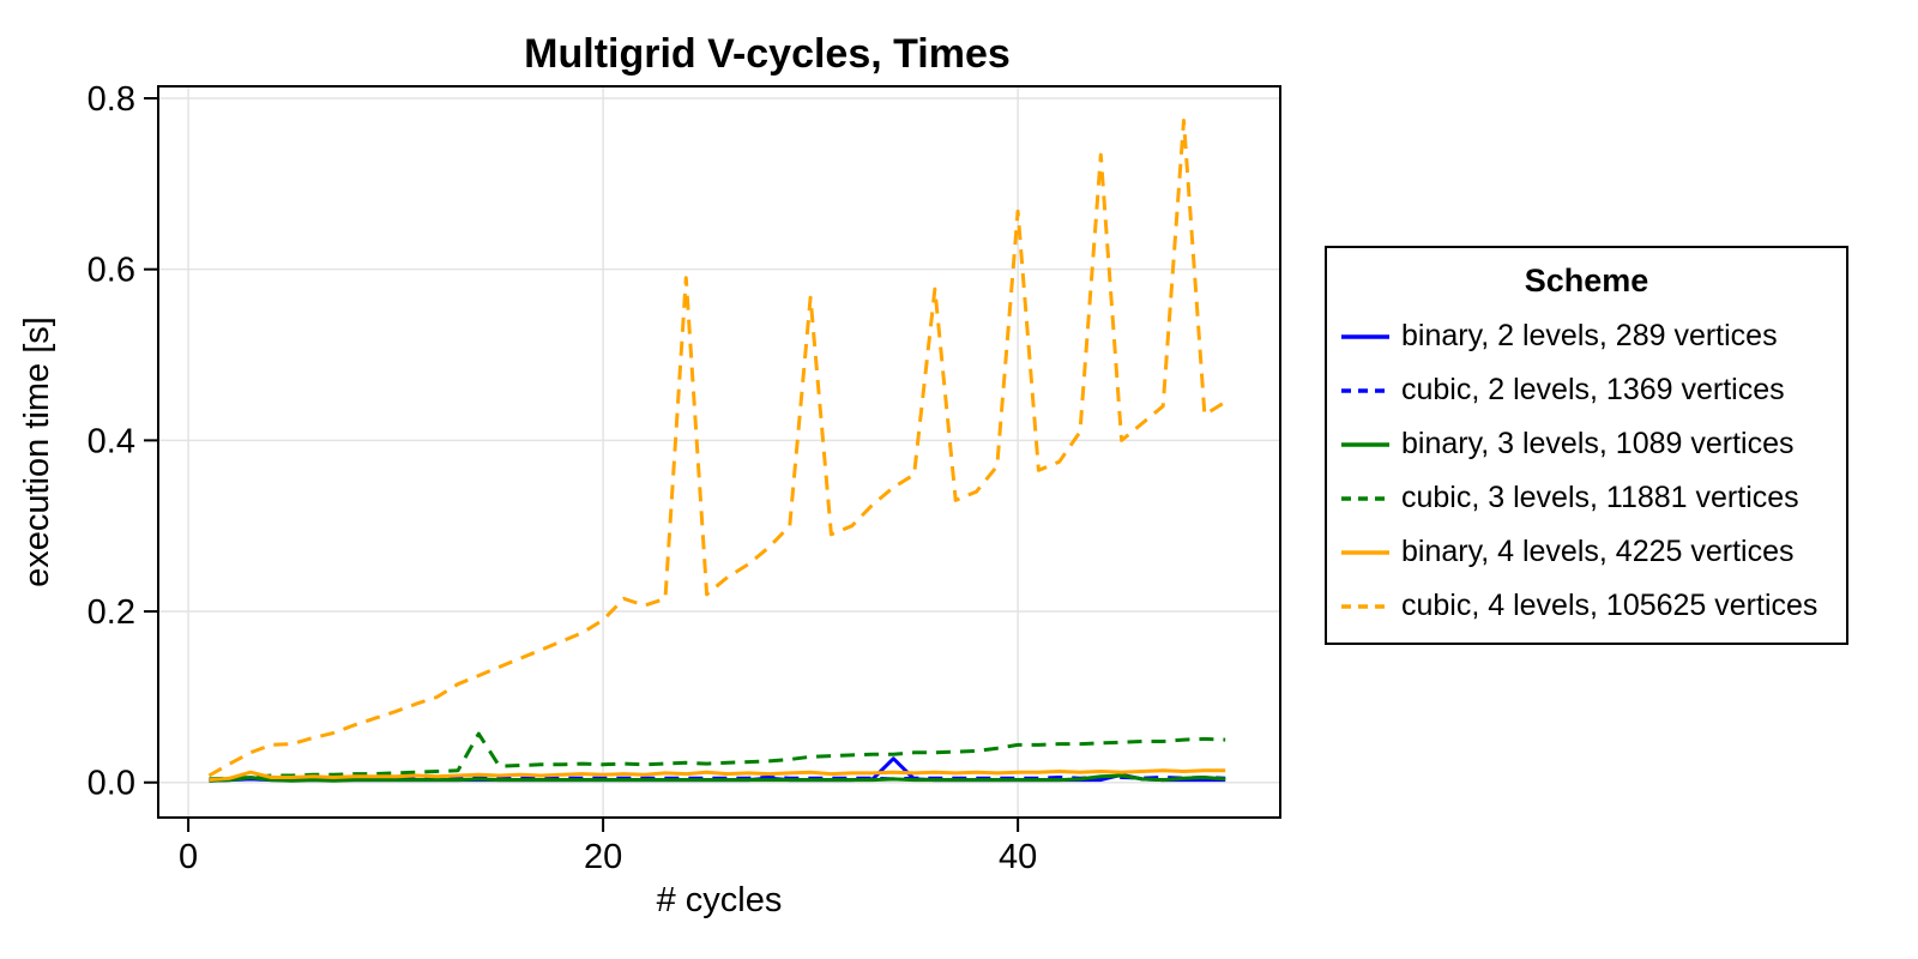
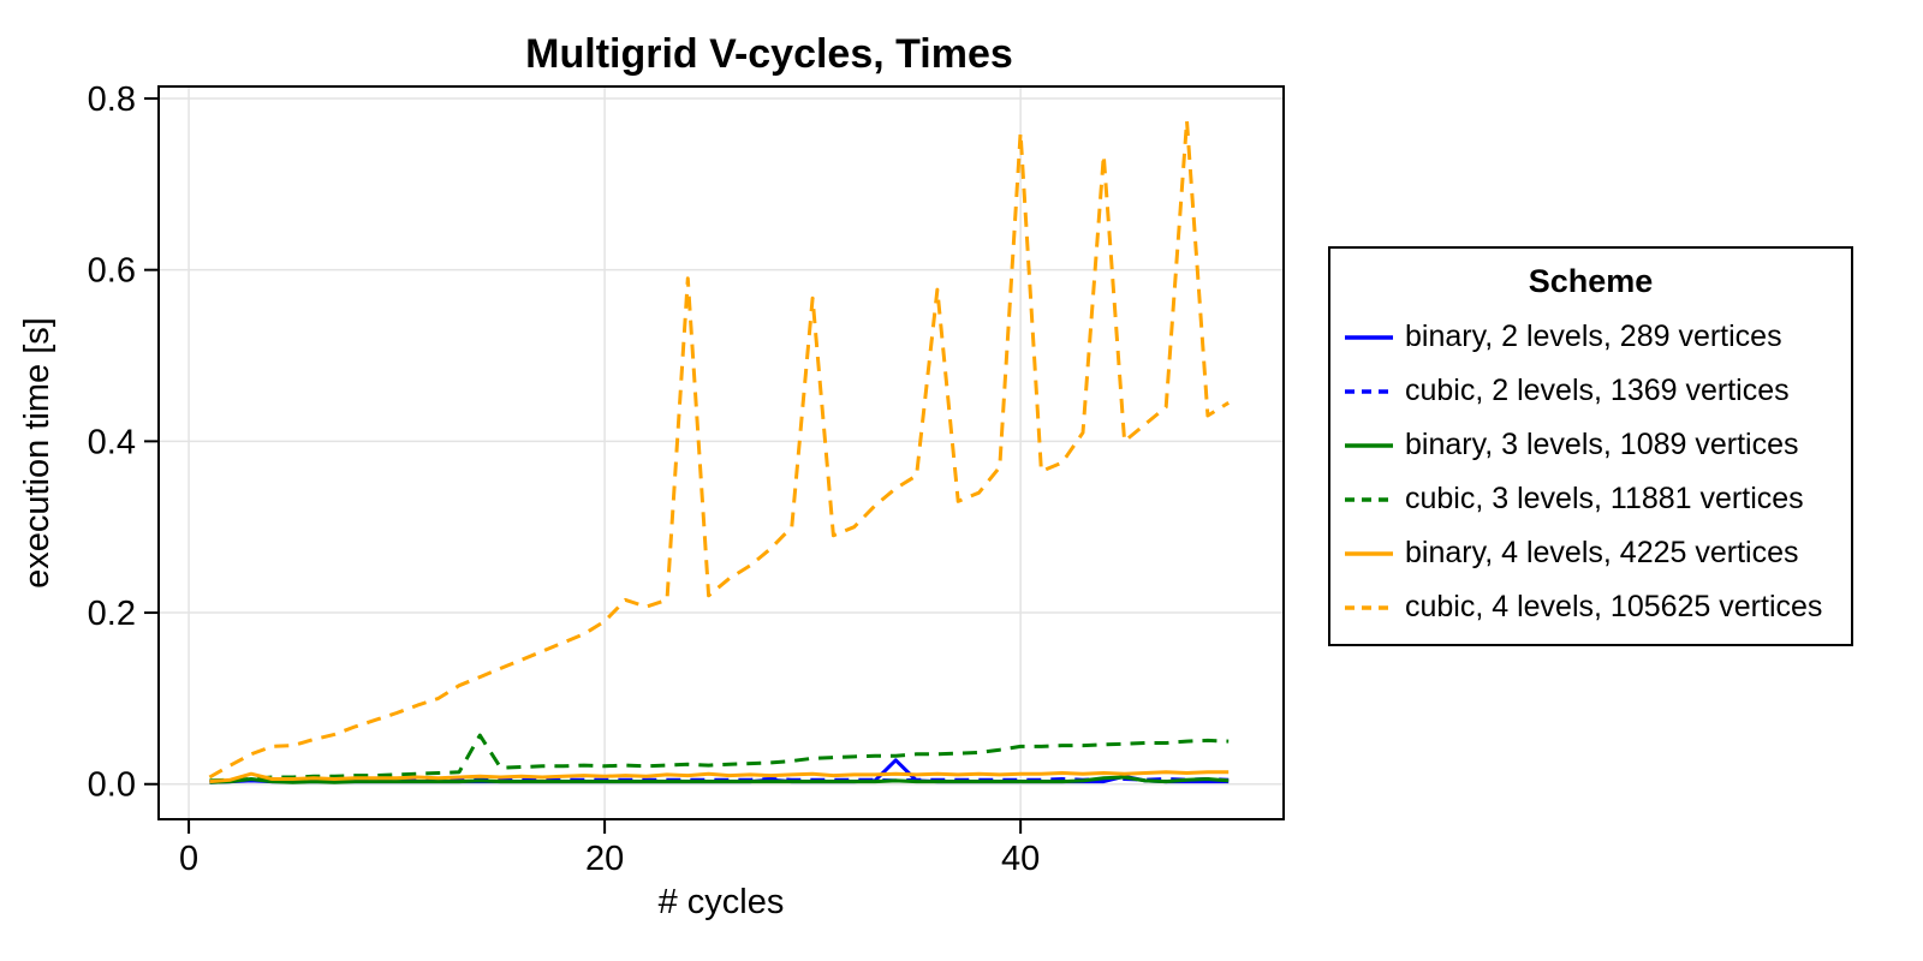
cubic, 4 levels, 105625 vertices/40: 0.67 -> 0.76
